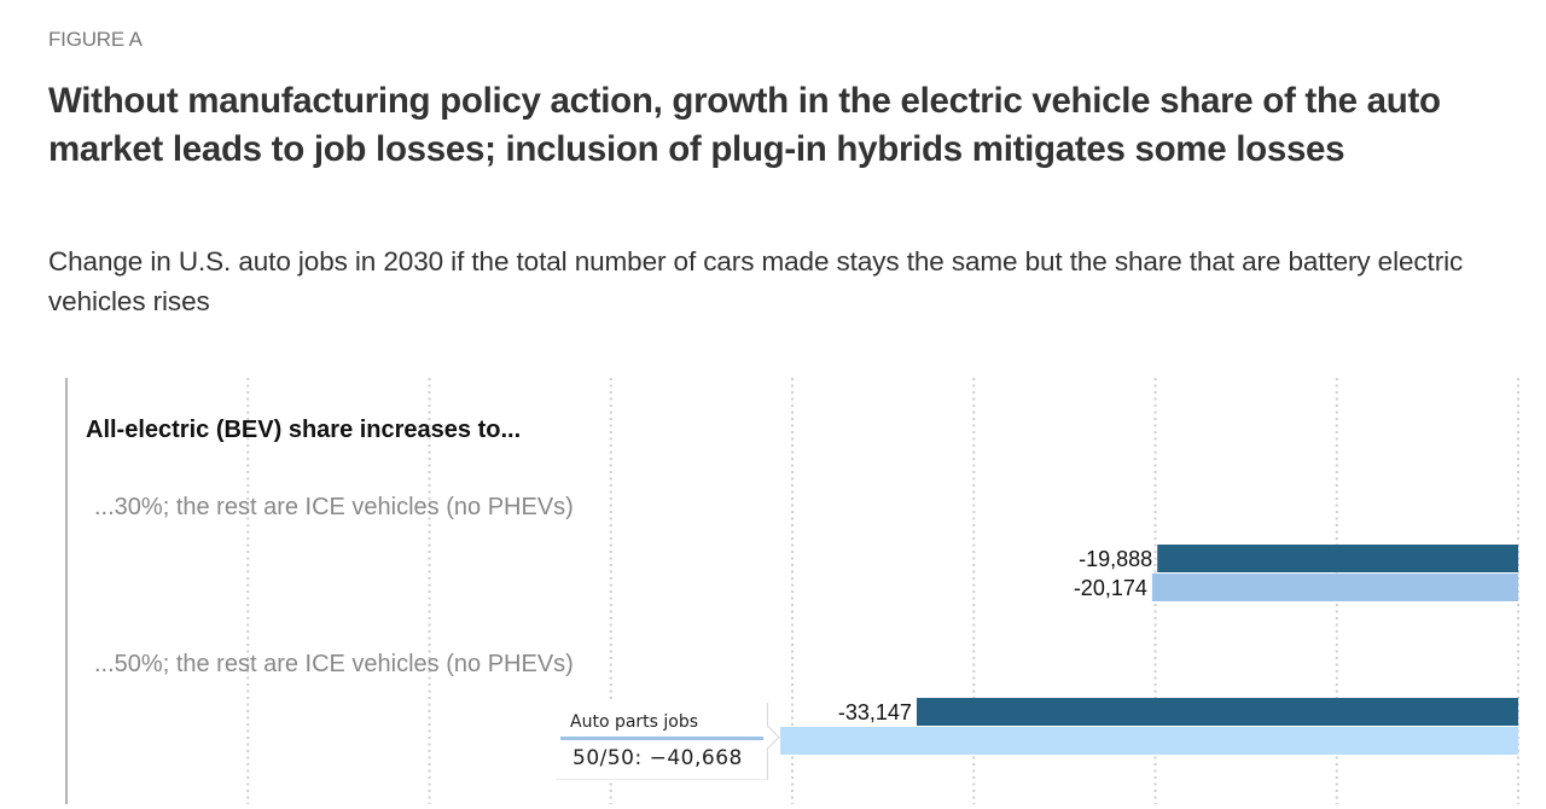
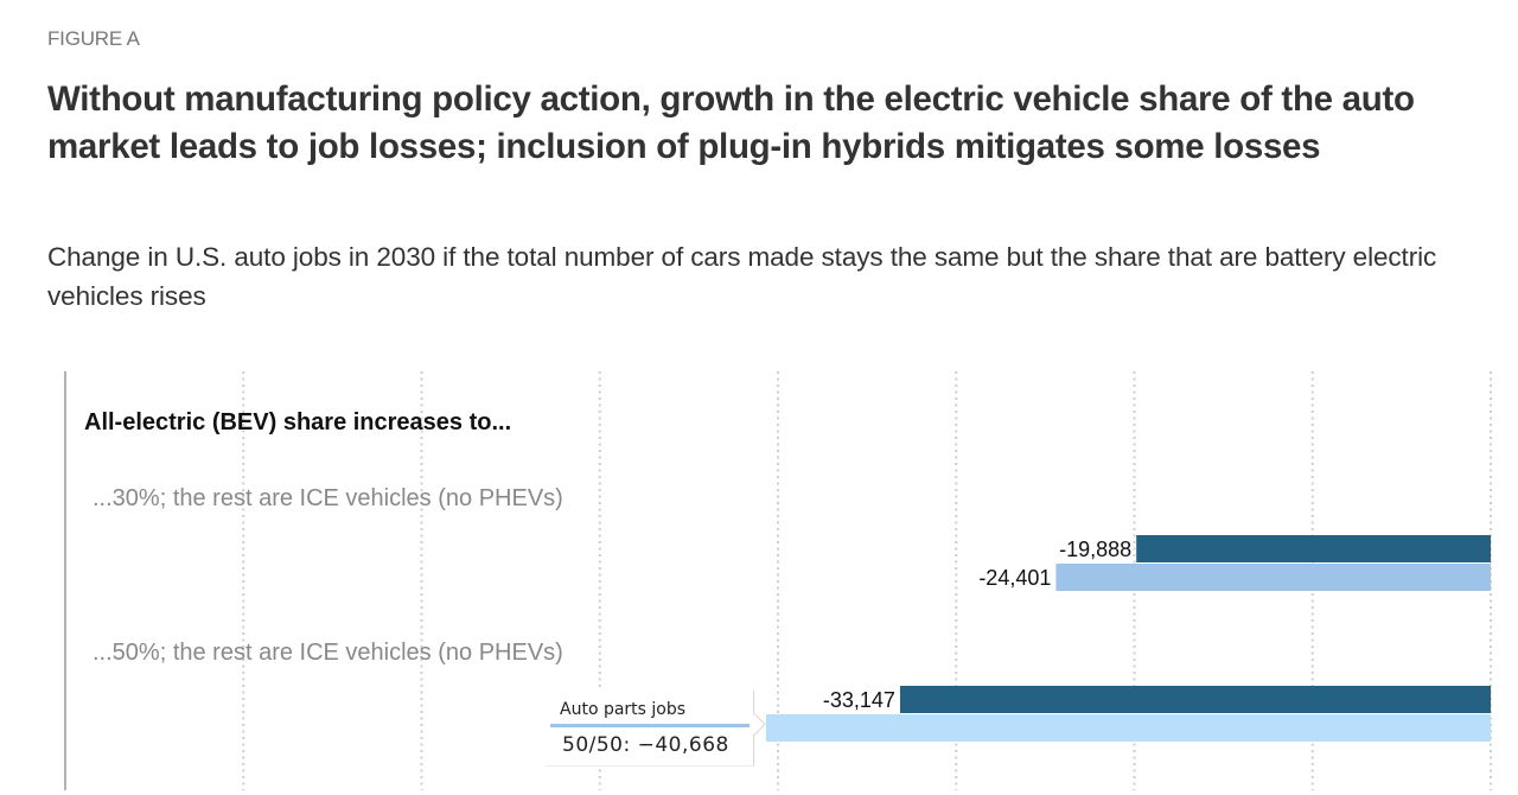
Auto parts jobs/...30%; the rest are ICE vehicles (no PHEVs): -20,174 -> -24,401
